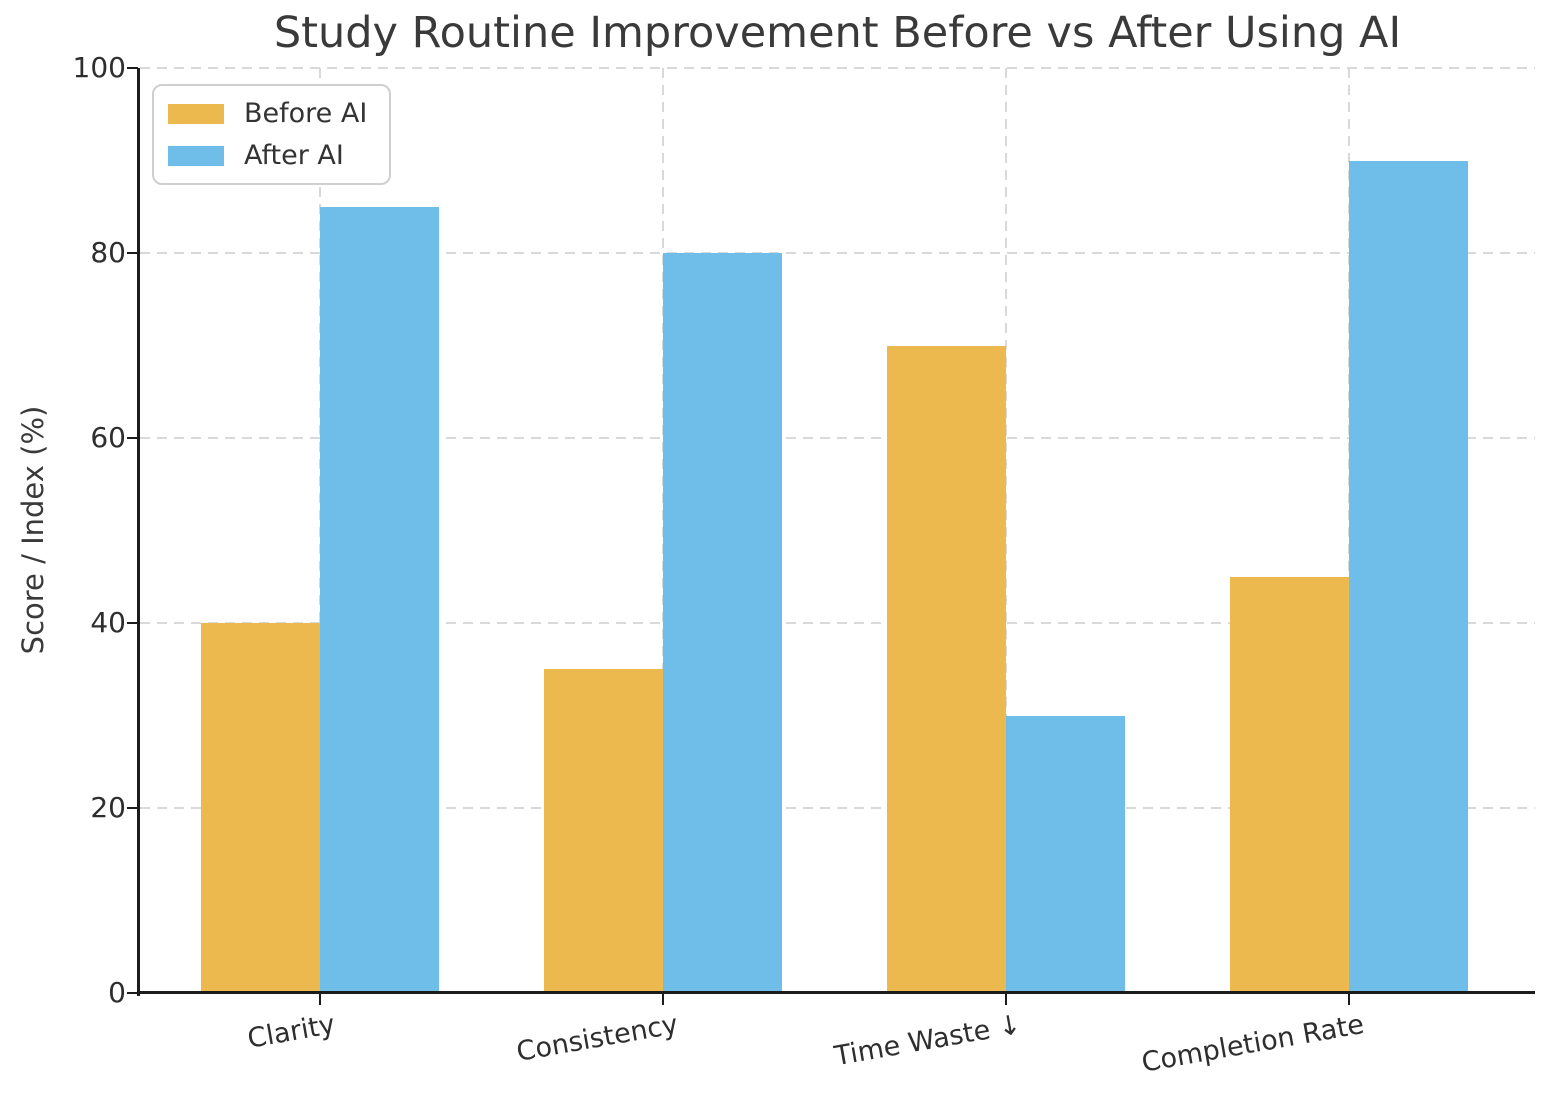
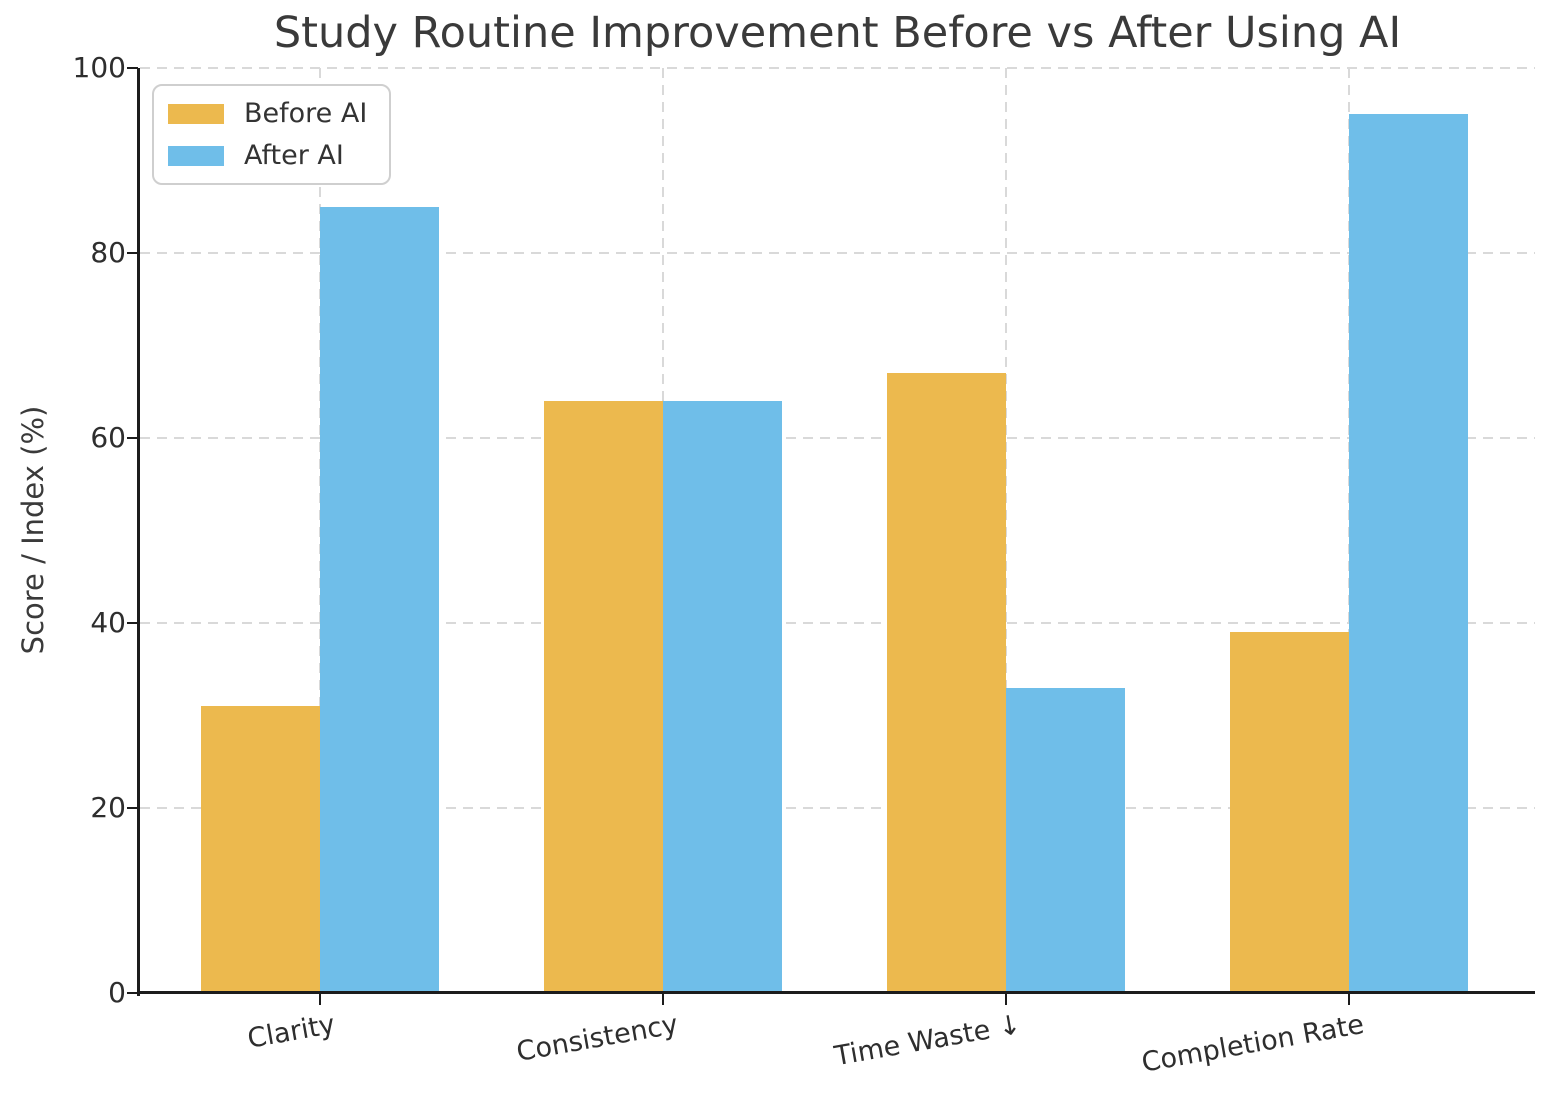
Before AI/Clarity: 40 -> 31
Before AI/Consistency: 35 -> 64
After AI/Consistency: 80 -> 64
Before AI/Time Waste ↓: 70 -> 67
After AI/Time Waste ↓: 30 -> 33
Before AI/Completion Rate: 45 -> 39
After AI/Completion Rate: 90 -> 95
